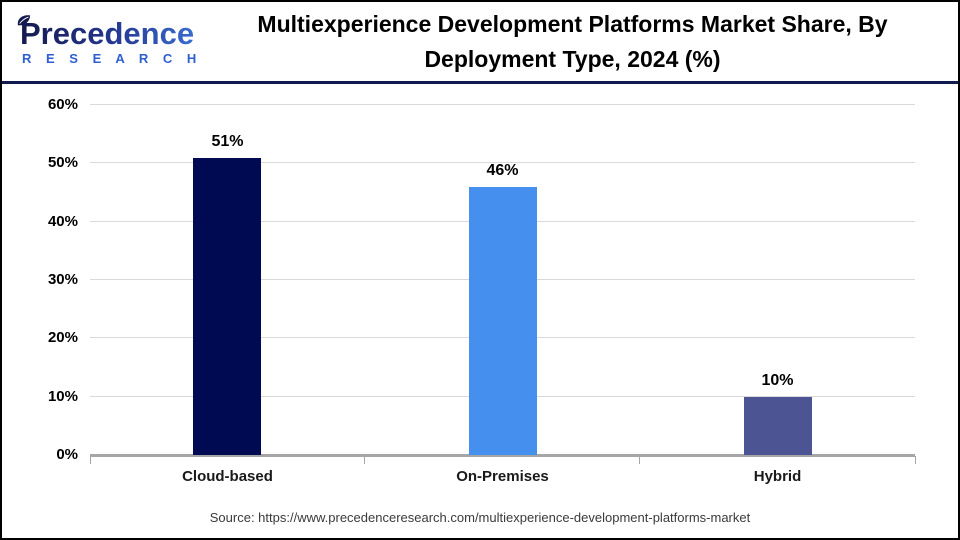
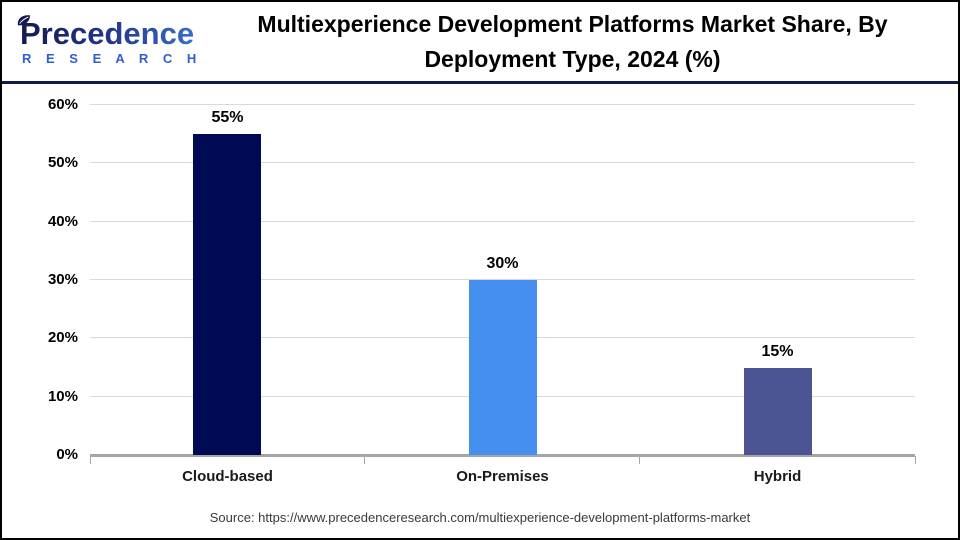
Cloud-based: 51% -> 55%
On-Premises: 46% -> 30%
Hybrid: 10% -> 15%
